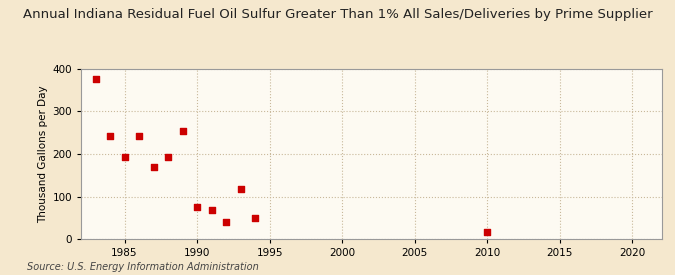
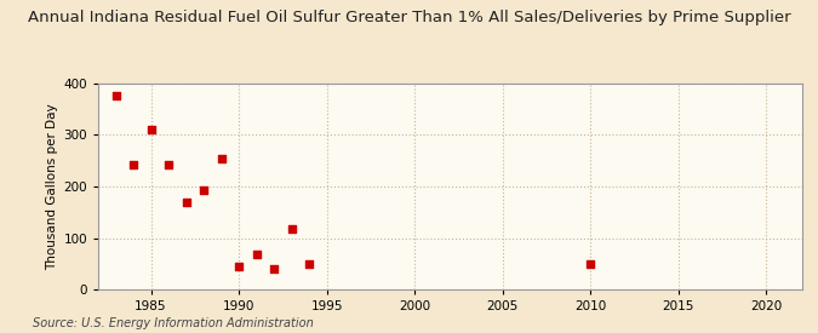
1985: 192 -> 310
1990: 76 -> 45
2010: 18 -> 50
